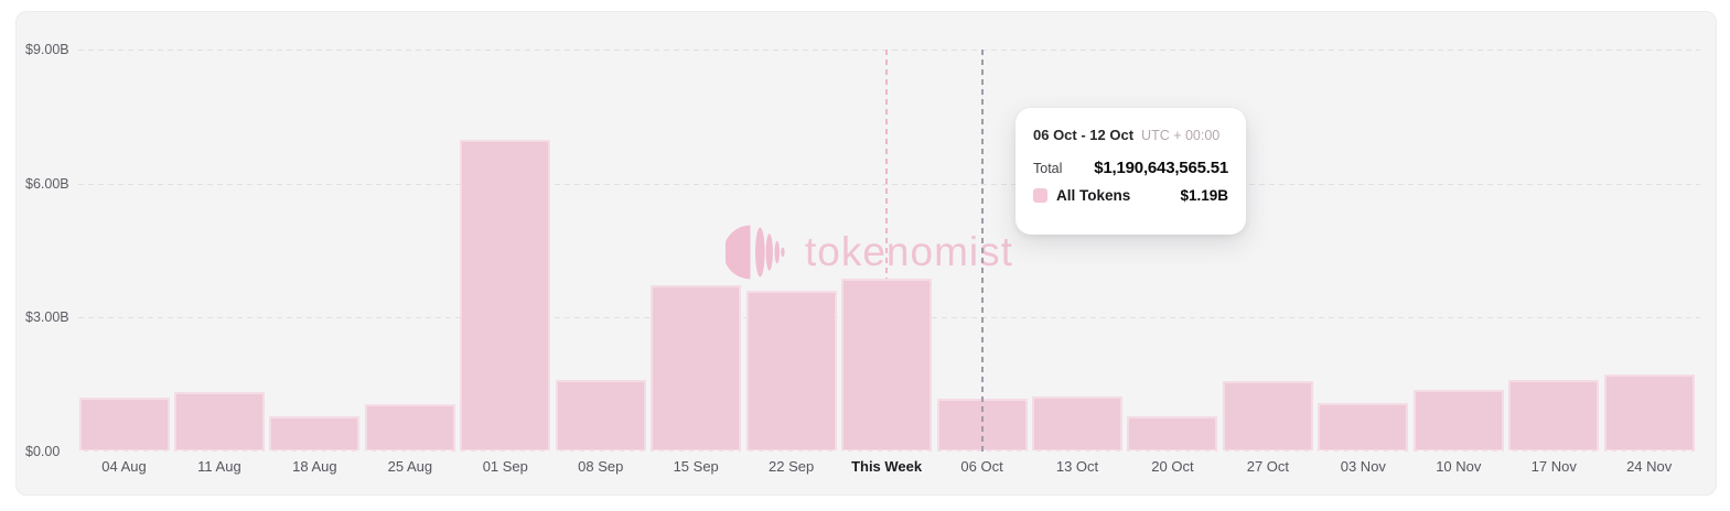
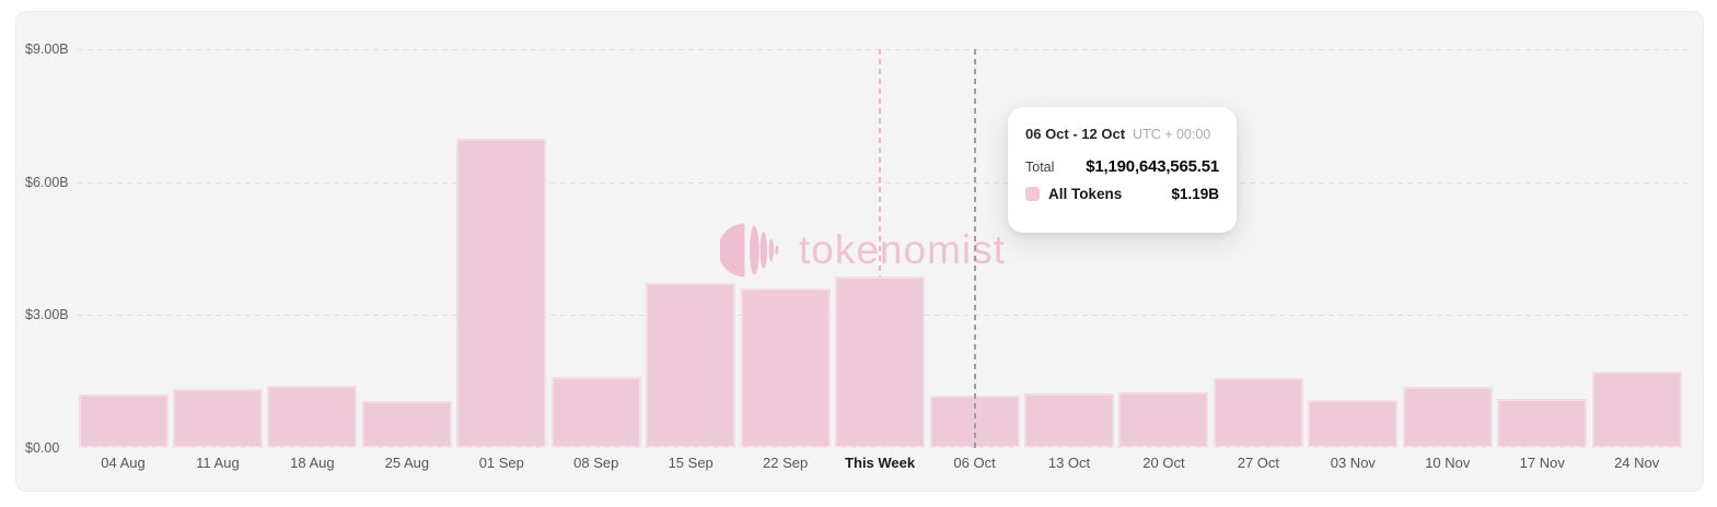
18 Aug: $0.8B -> $1.4B
20 Oct: $0.8B -> $1.3B
17 Nov: $1.6B -> $1.1B
